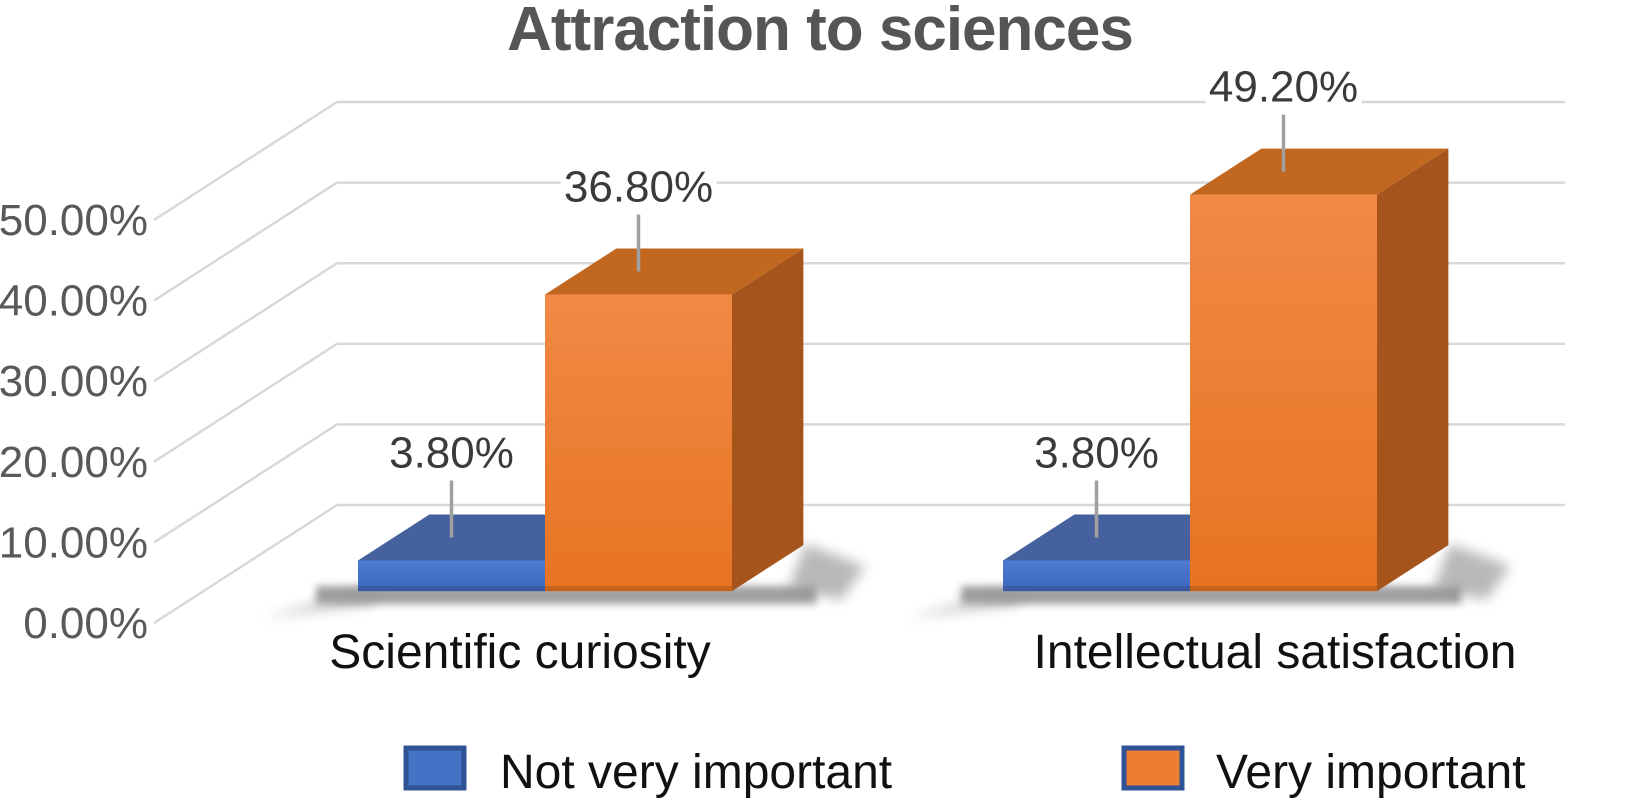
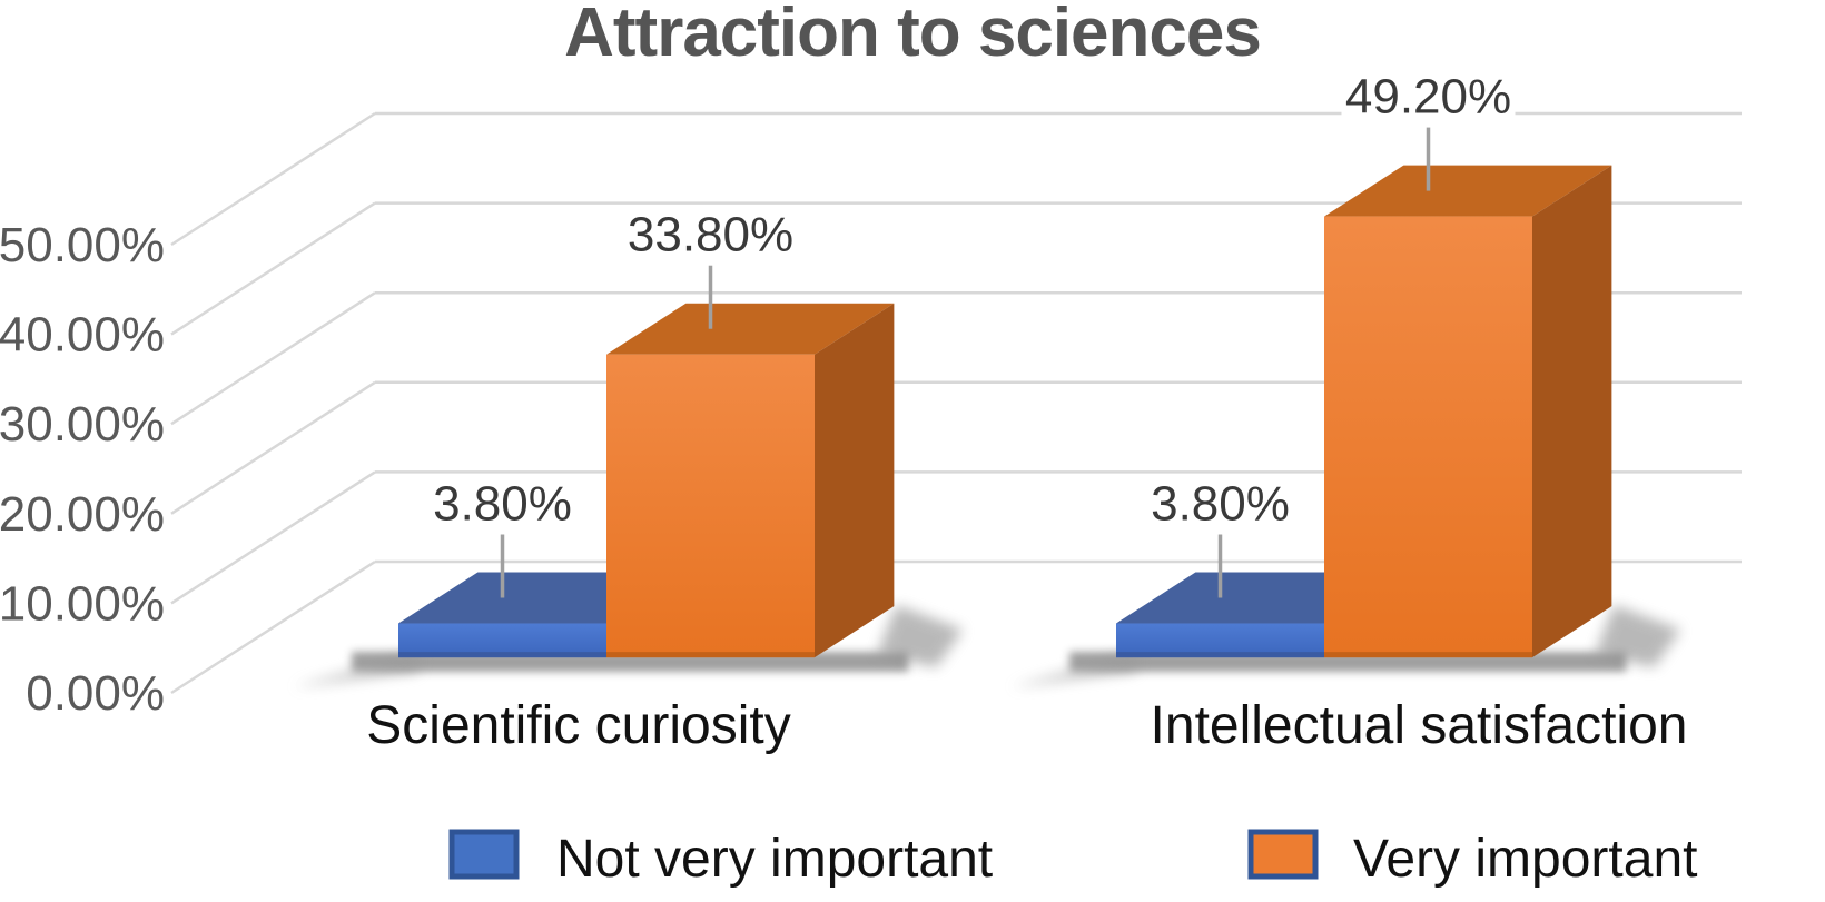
Very important/Scientific curiosity: 36.80% -> 33.80%
